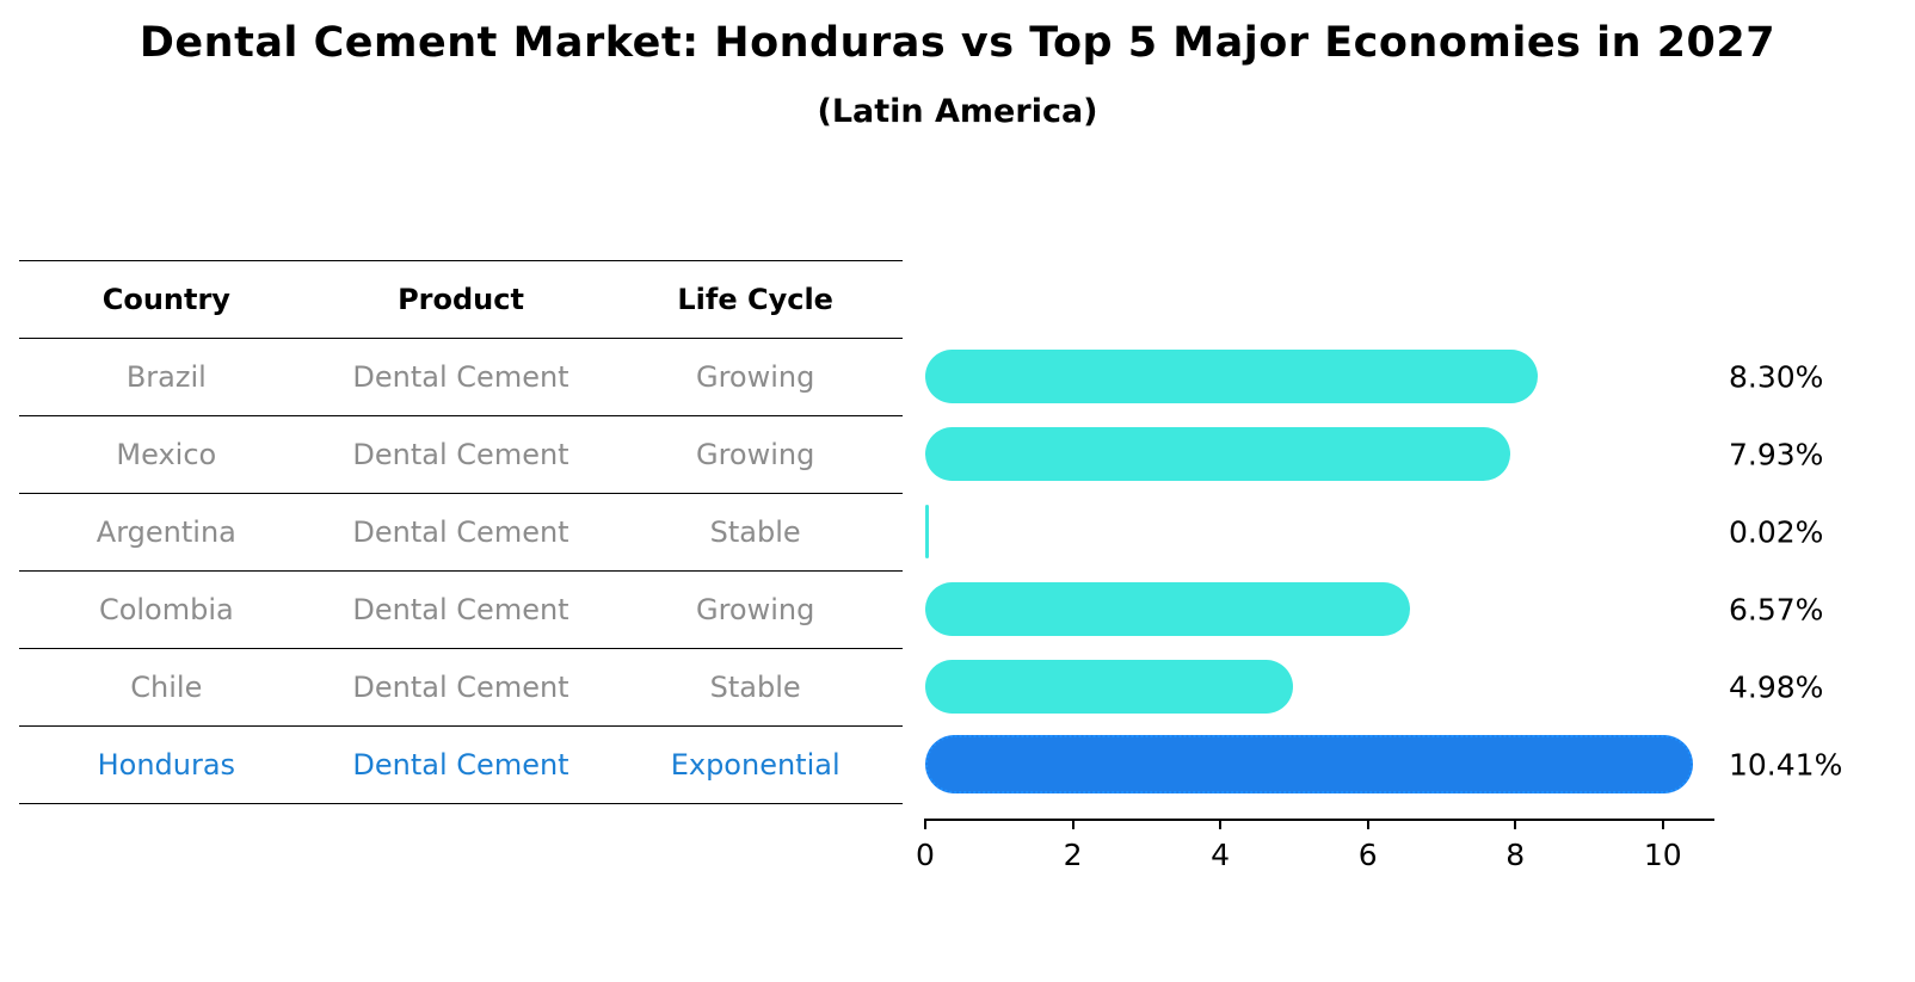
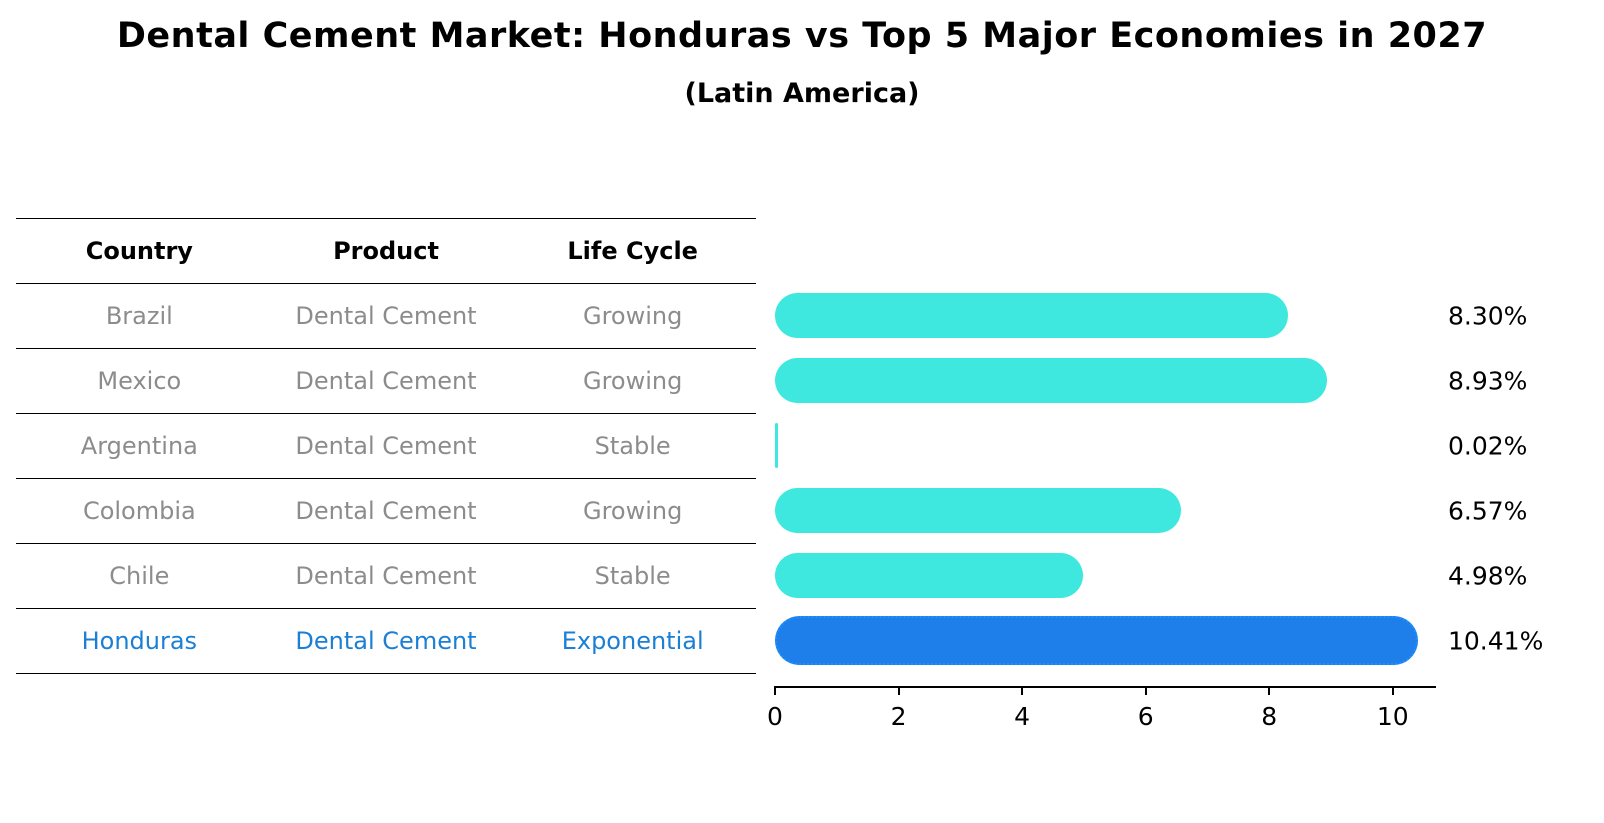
Mexico: 7.93% -> 8.93%
